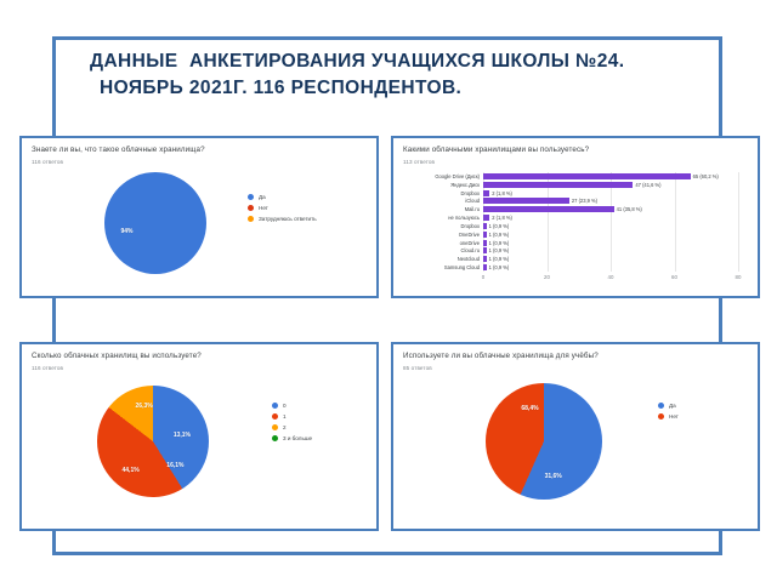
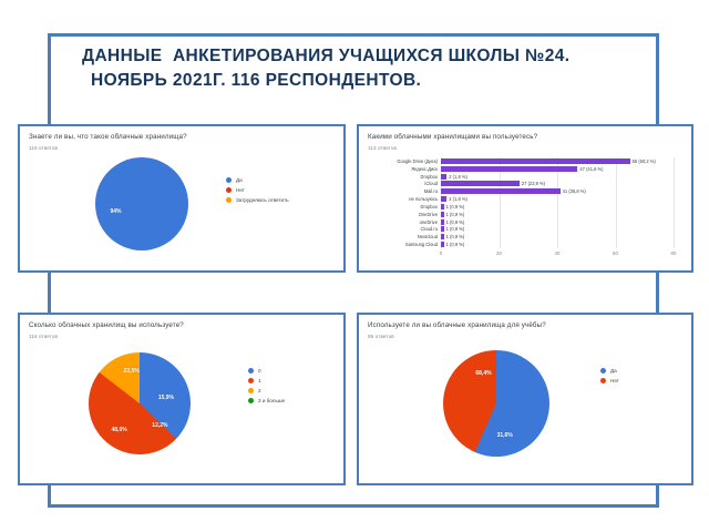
Сколько облачных хранилищ вы используете?/0: 16,1% -> 12,2%
Сколько облачных хранилищ вы используете?/1: 44,1% -> 48,0%
Сколько облачных хранилищ вы используете?/2: 26,3% -> 23,5%
Сколько облачных хранилищ вы используете?/3 и больше: 13,1% -> 15,9%
